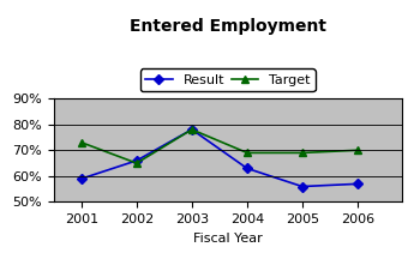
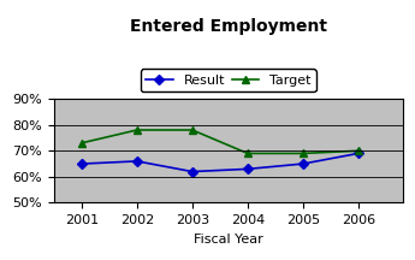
Result/2001: 59% -> 65%
Target/2002: 65% -> 78%
Result/2003: 78% -> 62%
Result/2005: 56% -> 65%
Result/2006: 57% -> 69%
